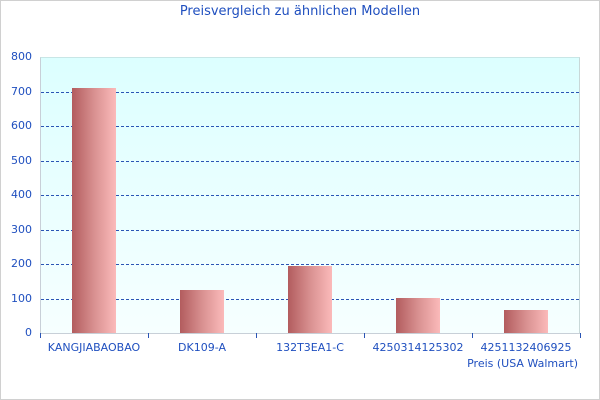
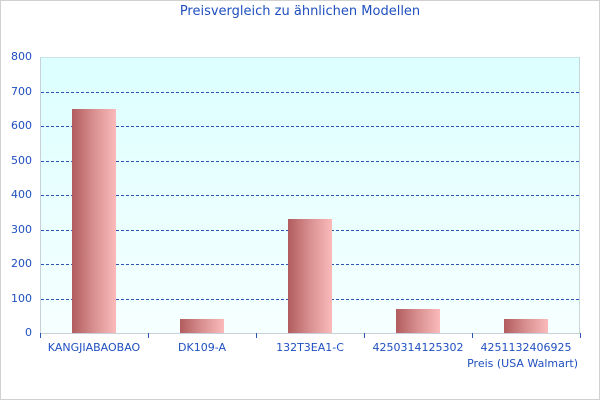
KANGJIABAOBAO: 710 -> 650
DK109-A: 120 -> 40
132T3EA1-C: 200 -> 330
4250314125302: 100 -> 70
4251132406925: 70 -> 40
